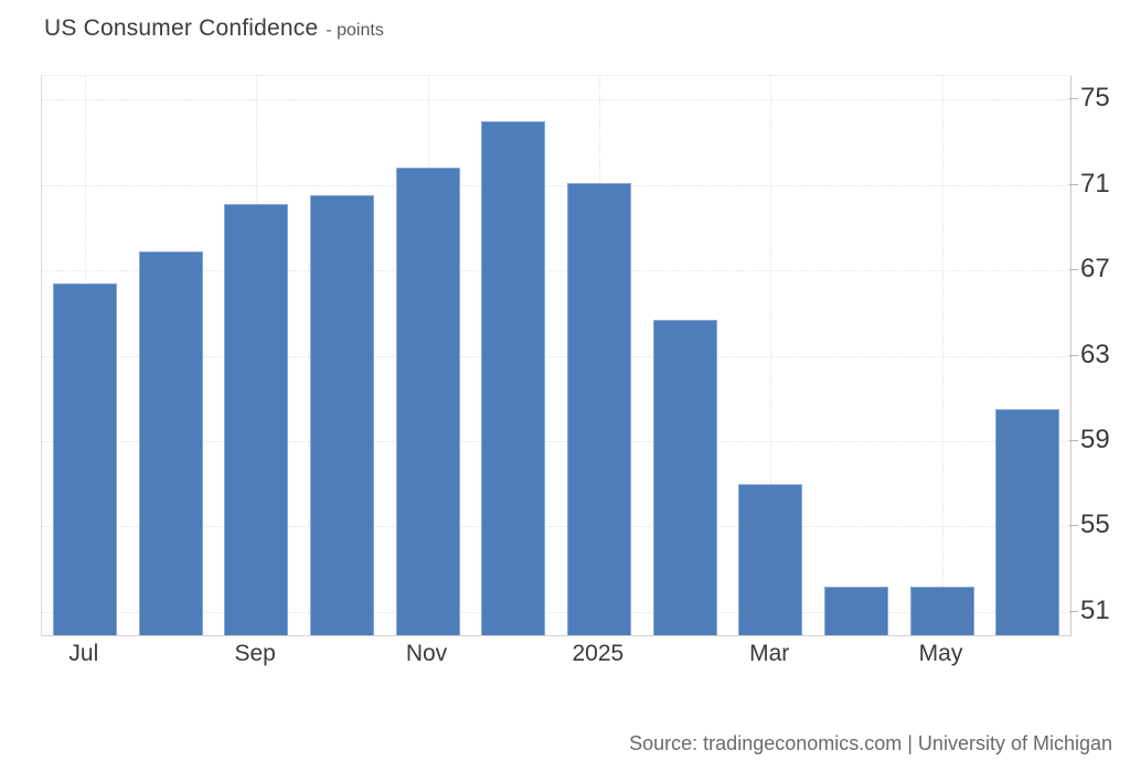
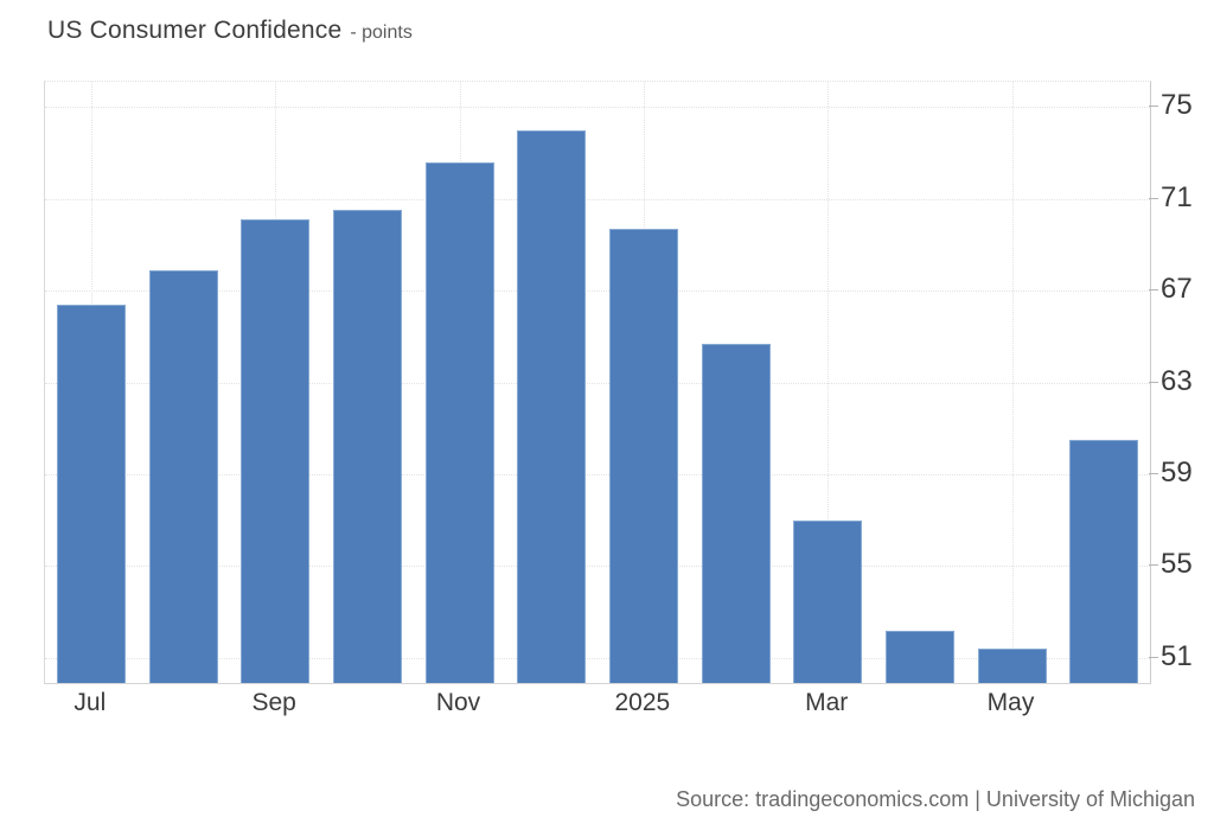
Nov: 71.8 -> 72.6
2025: 71.1 -> 69.7
May: 52.2 -> 51.4
